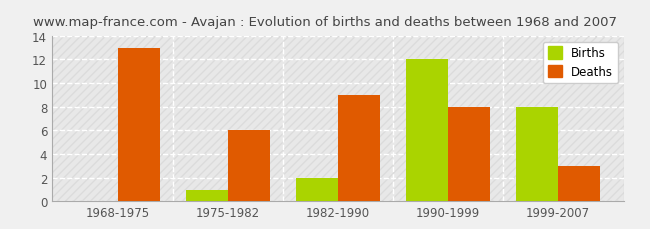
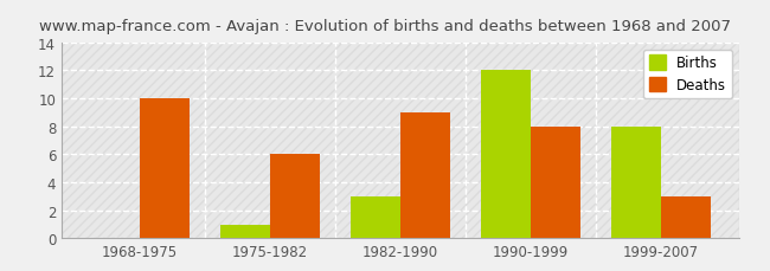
Deaths/1968-1975: 13 -> 10
Births/1982-1990: 2 -> 3
